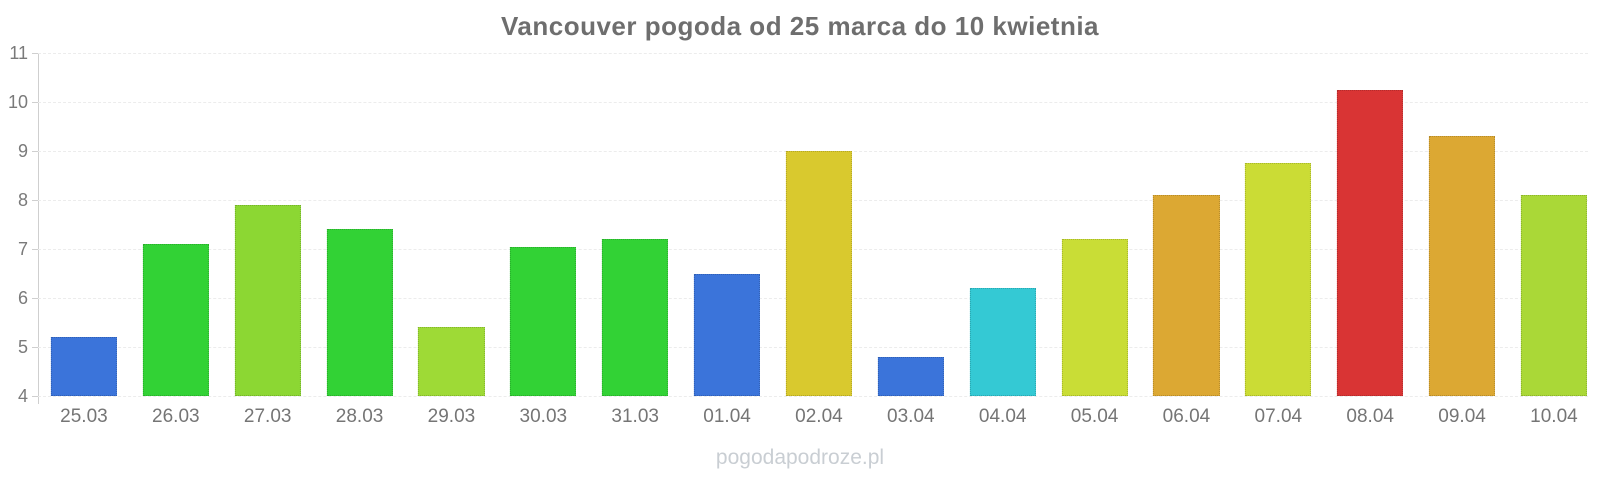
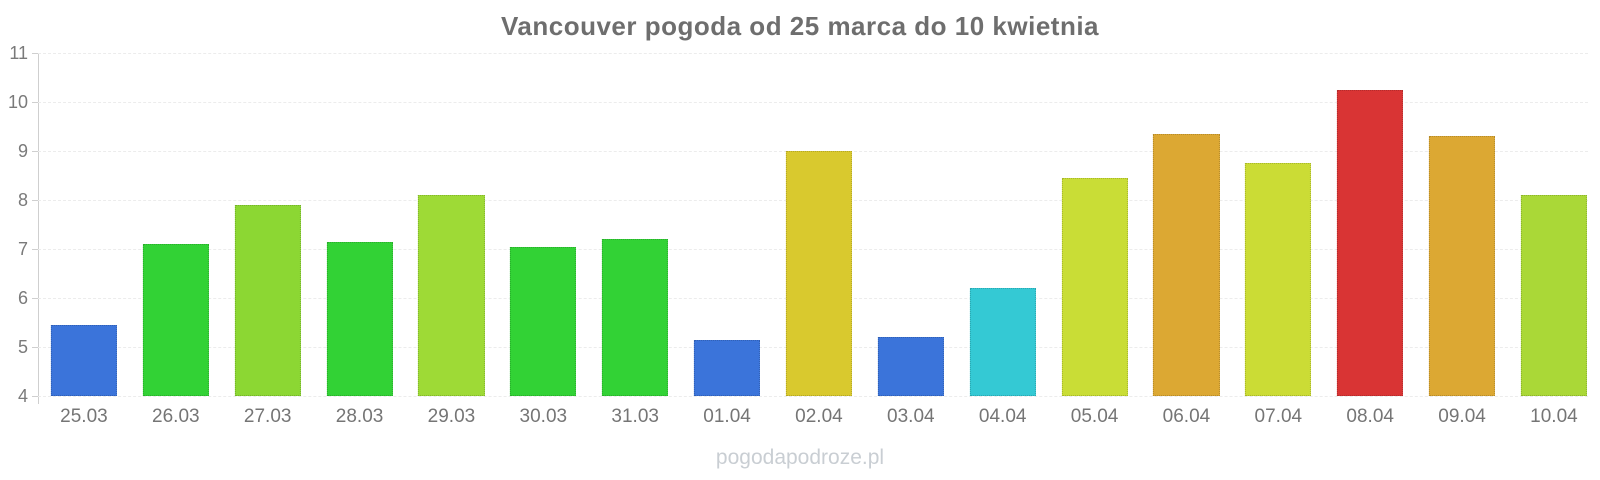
25.03: 5.2 -> 5.5
28.03: 7.4 -> 7.2
29.03: 5.4 -> 8.1
01.04: 6.5 -> 5.2
03.04: 4.8 -> 5.2
05.04: 7.2 -> 8.4
06.04: 8.1 -> 9.3
